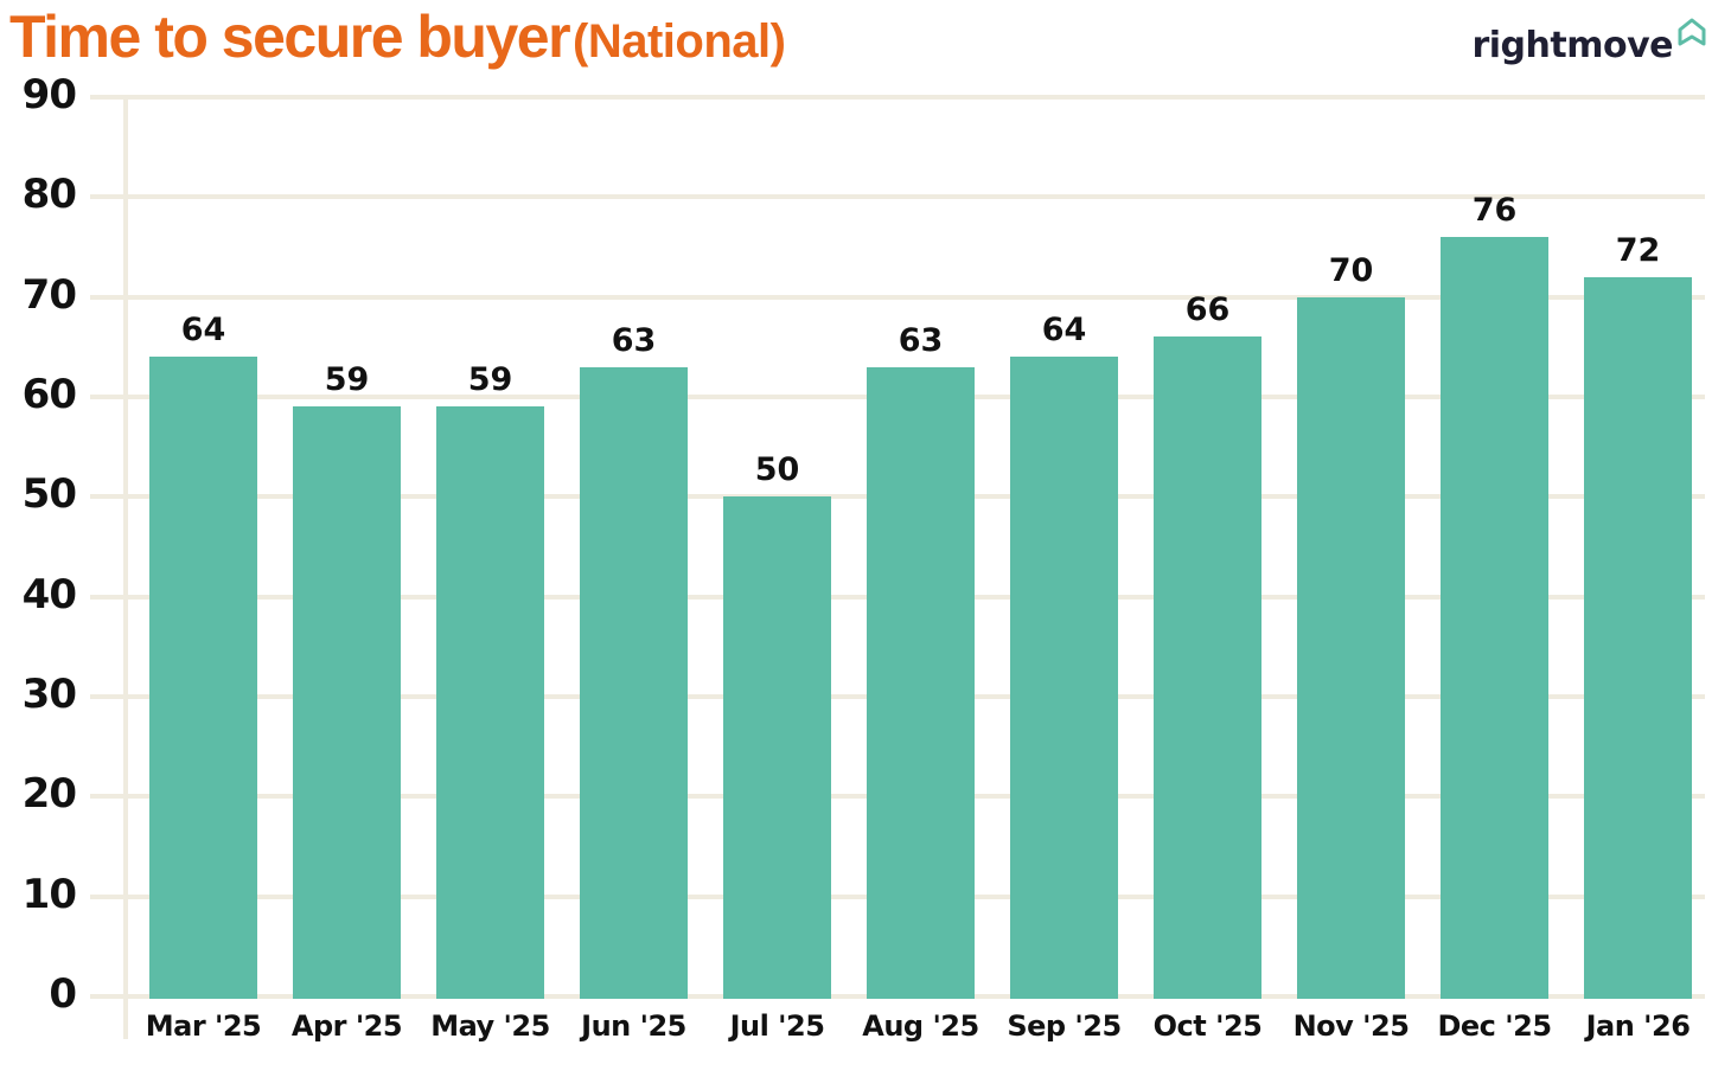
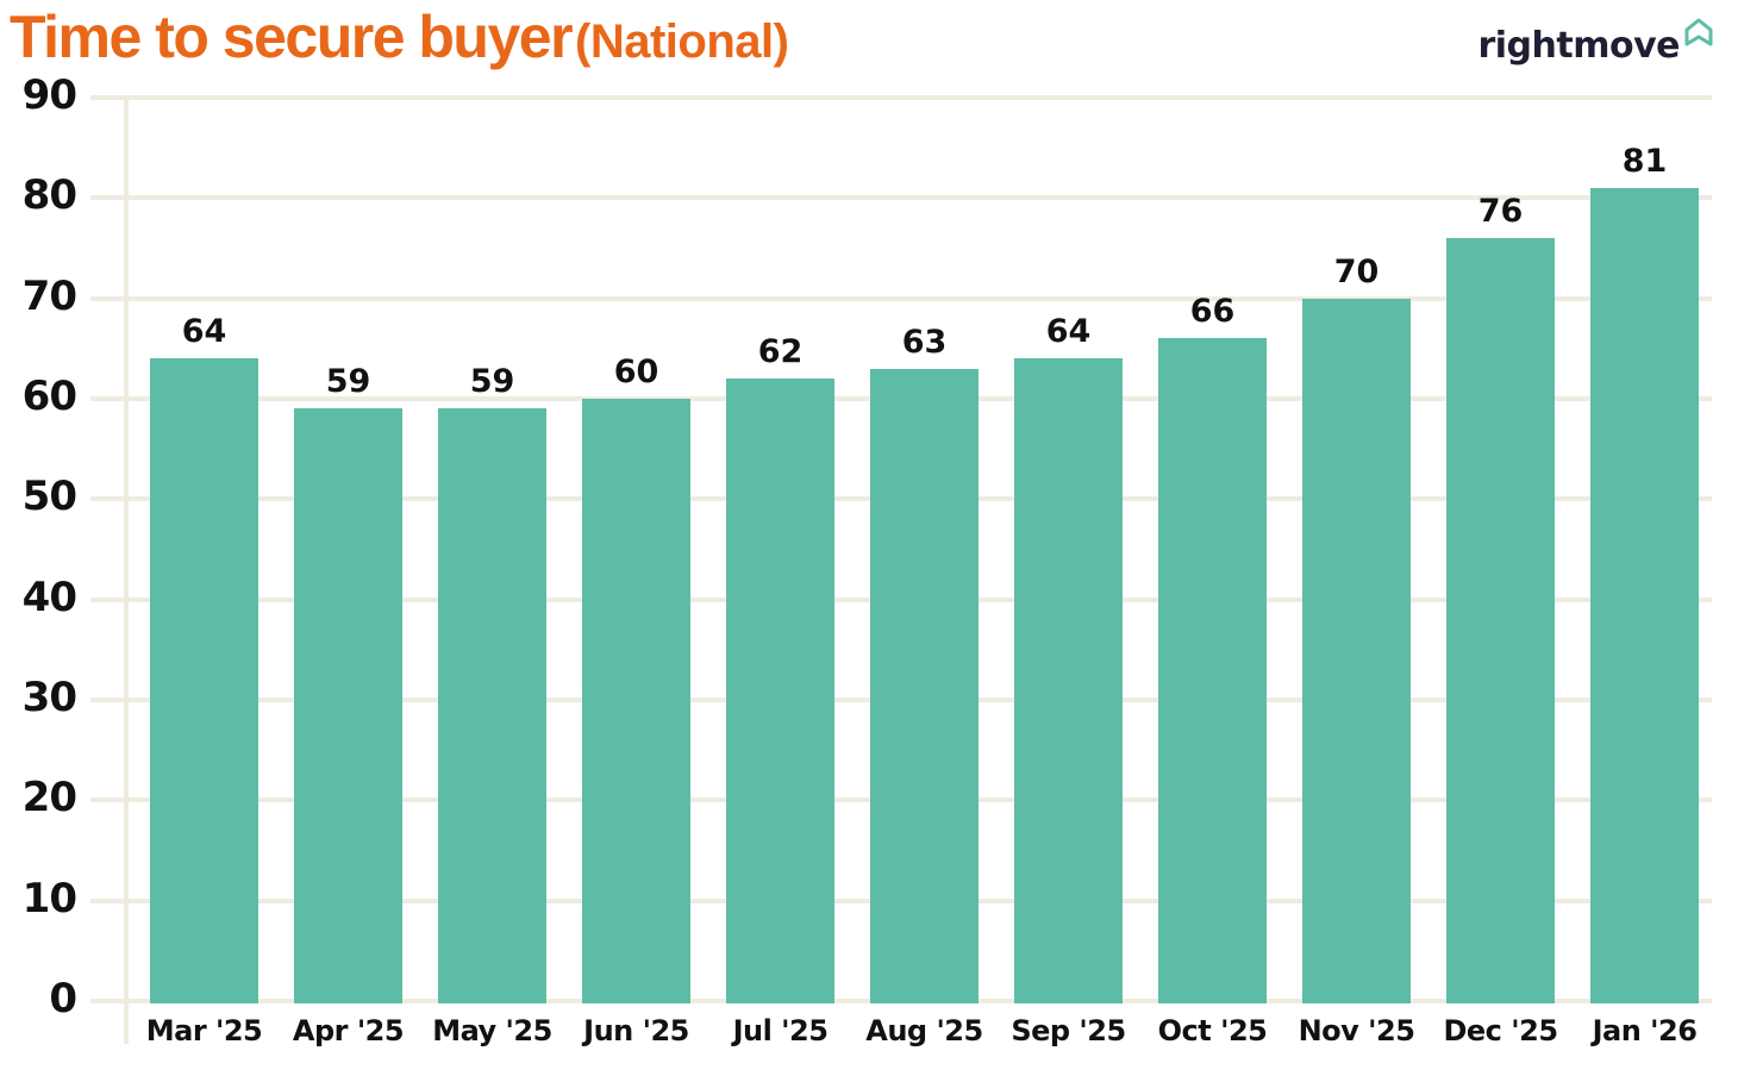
Jun '25: 63 -> 60
Jul '25: 50 -> 62
Jan '26: 72 -> 81
